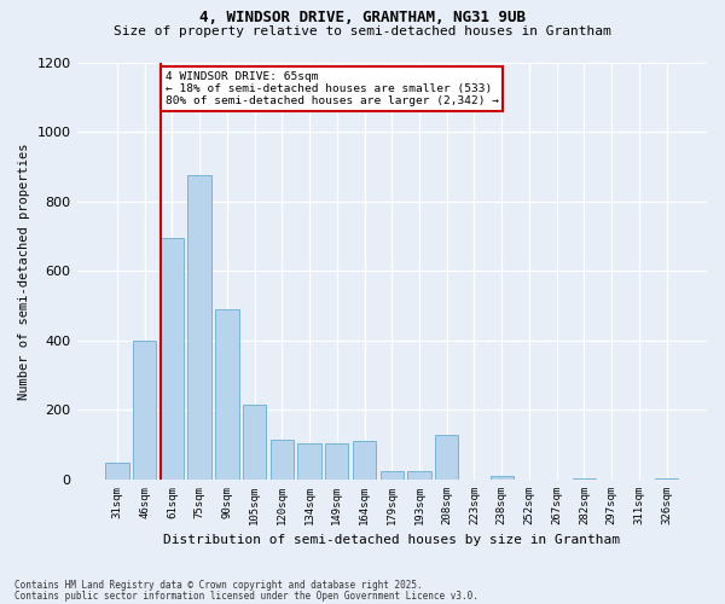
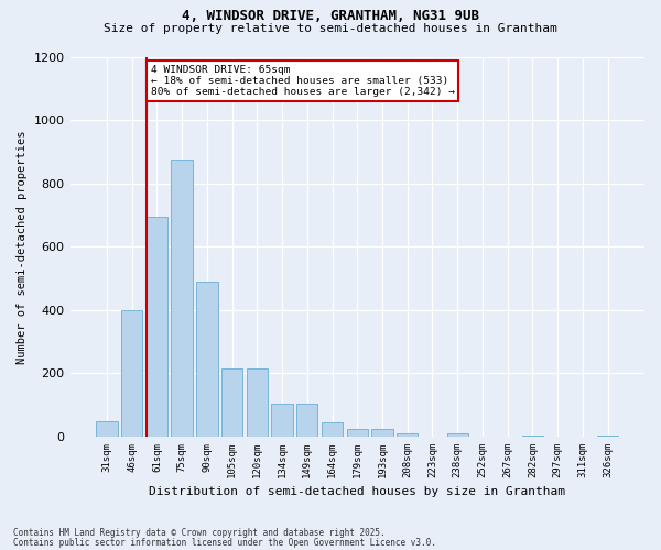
120sqm: 115 -> 215
164sqm: 110 -> 45
208sqm: 130 -> 10
